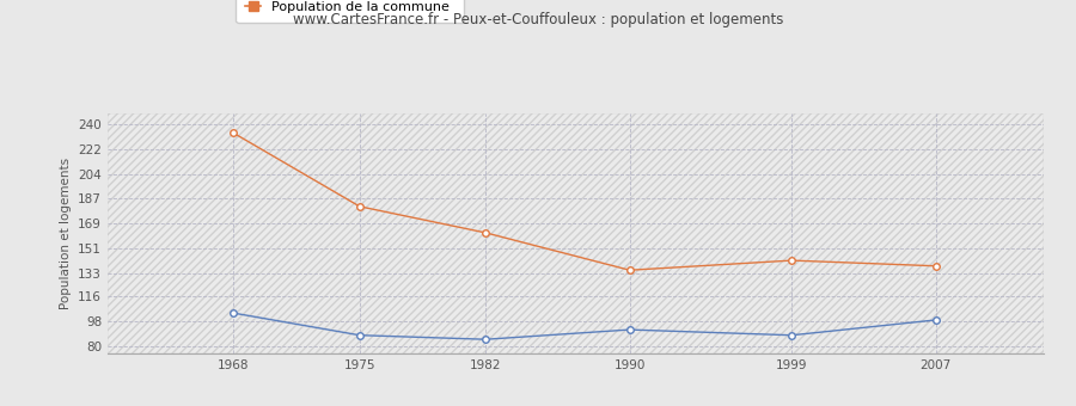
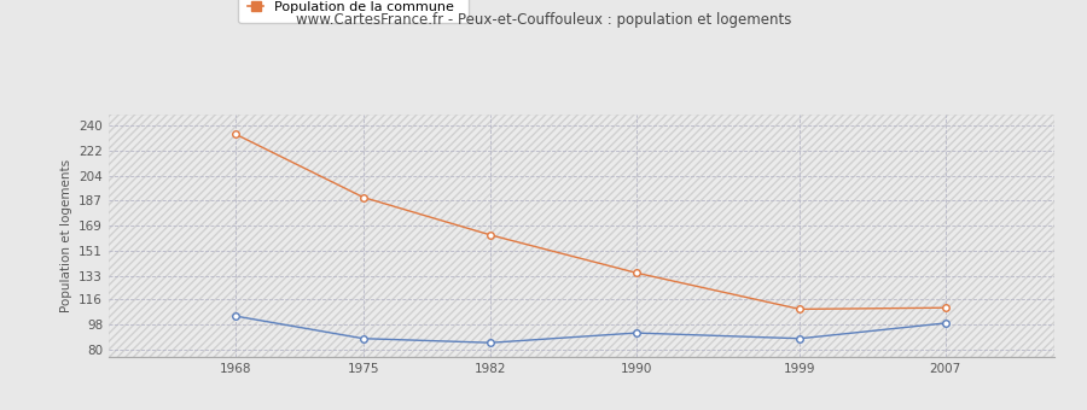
Population de la commune/1975: 181 -> 189
Population de la commune/1999: 142 -> 109
Population de la commune/2007: 138 -> 110
